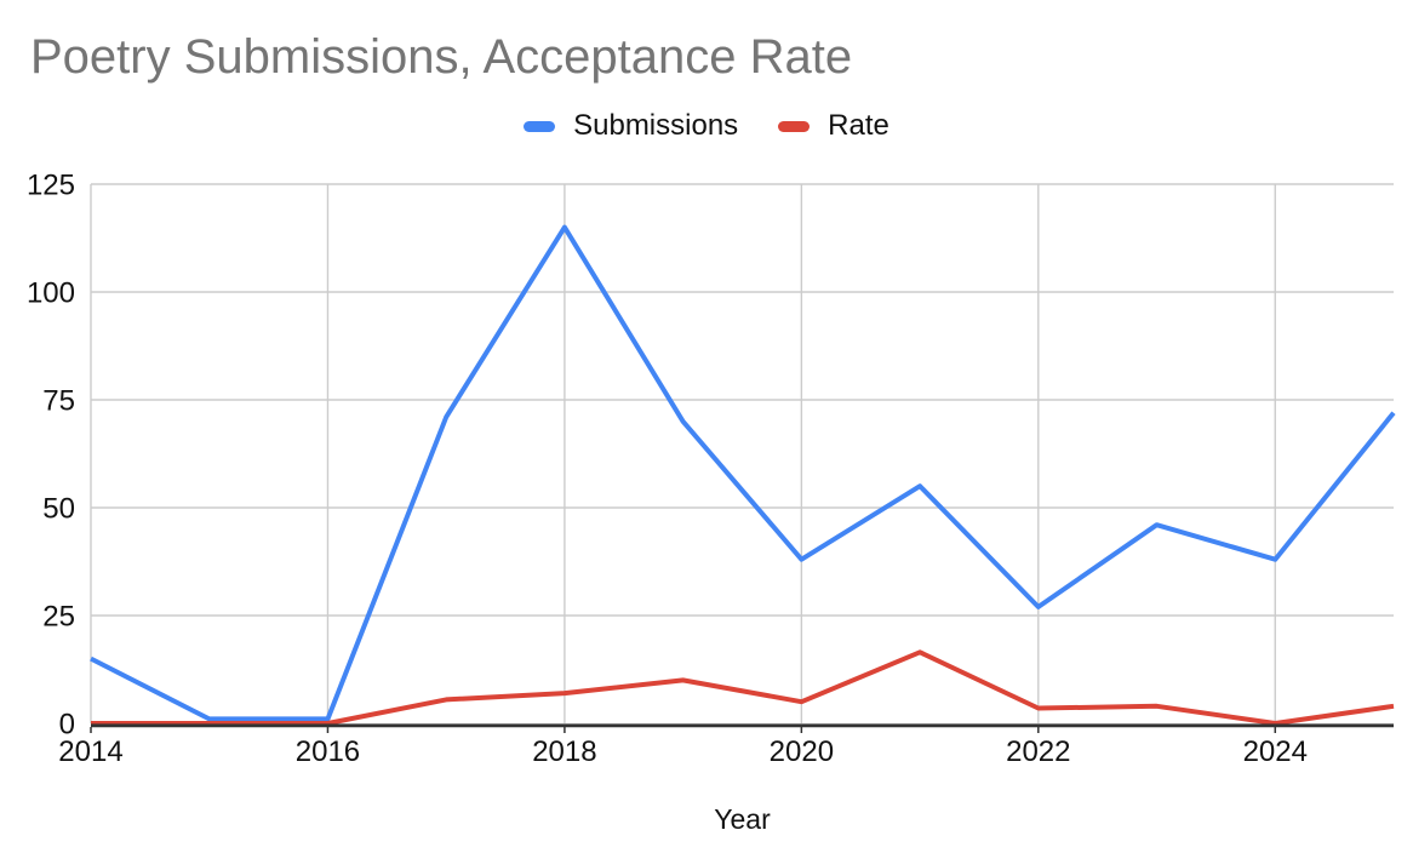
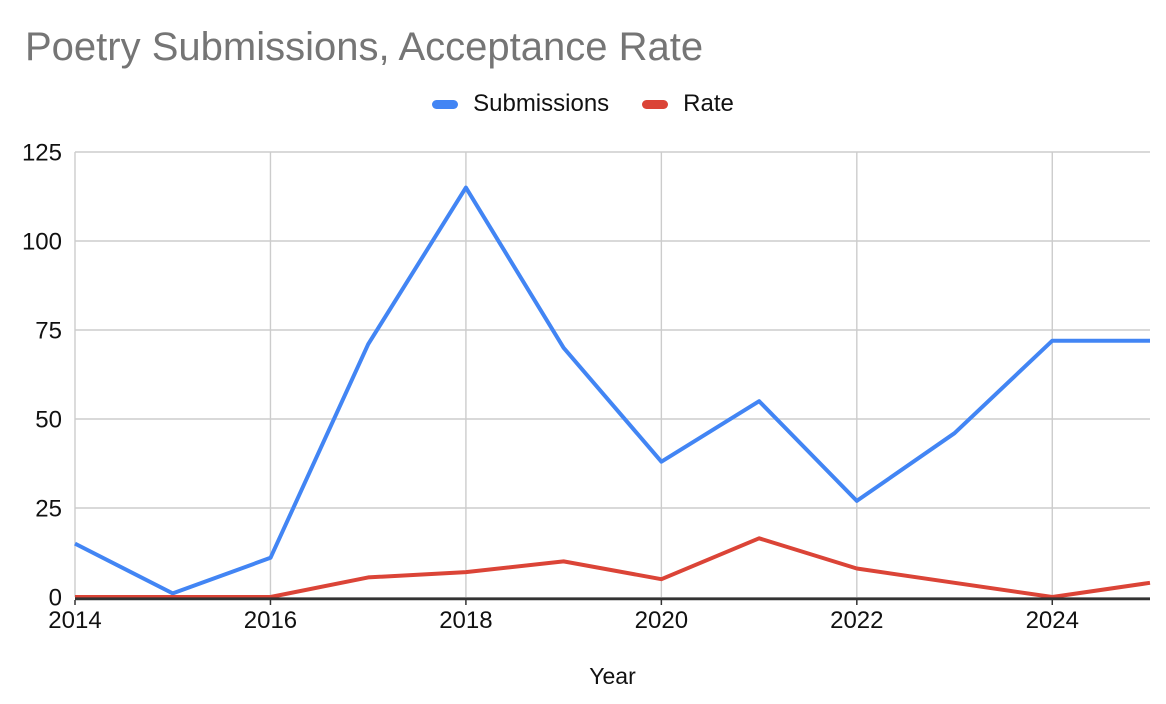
Submissions/2016: 1 -> 11
Rate/2022: 4 -> 8
Submissions/2024: 38 -> 72
